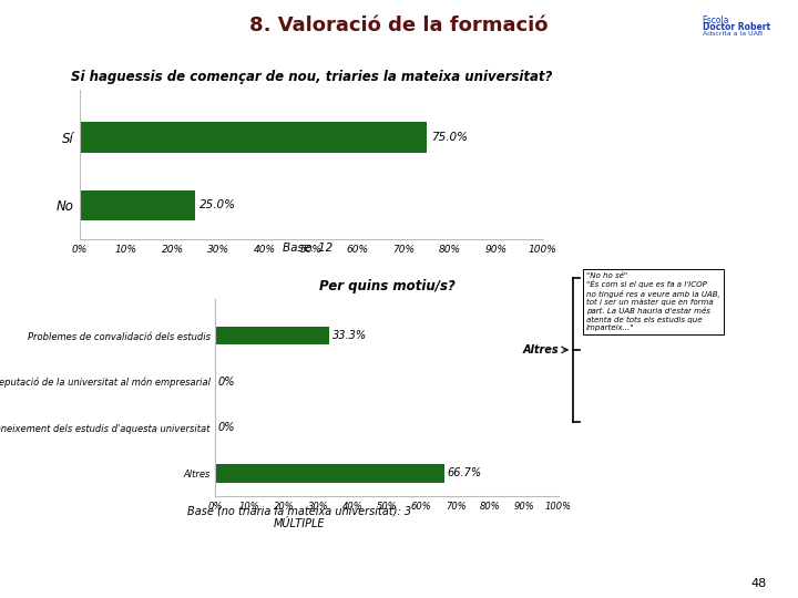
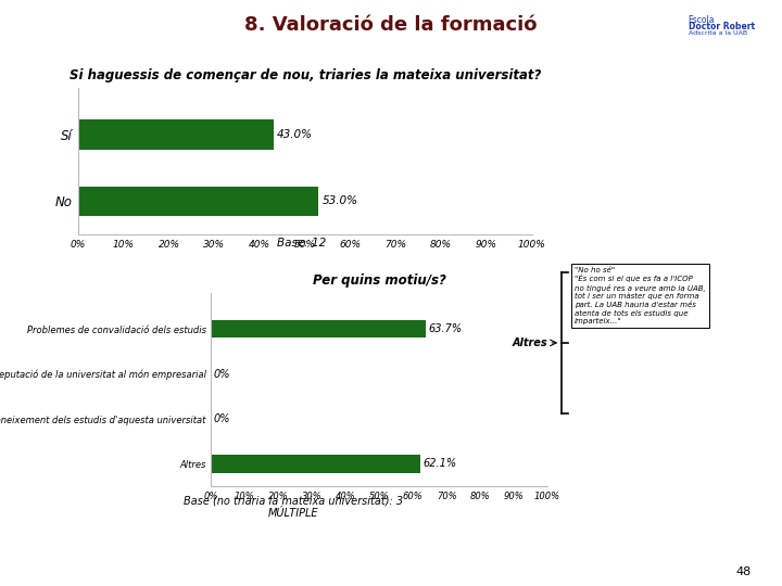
Sí: 75.0% -> 43.0%
No: 25.0% -> 53.0%
Per quins motiu/s?/Problemes de convalidació dels estudis: 33.3% -> 63.7%
Per quins motiu/s?/Altres: 66.7% -> 62.1%
